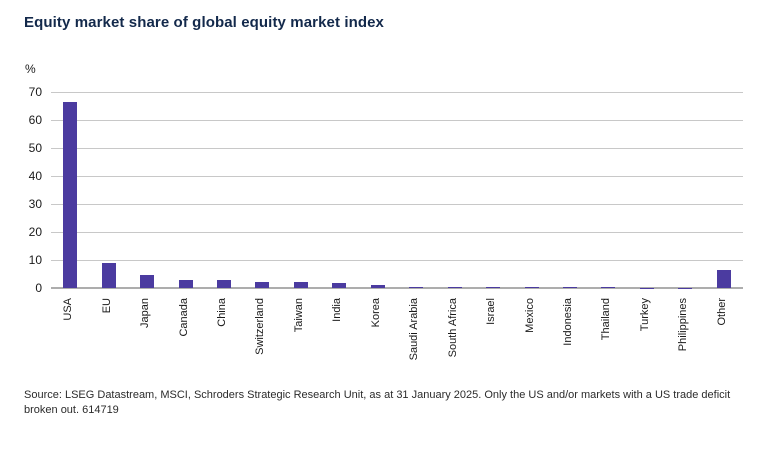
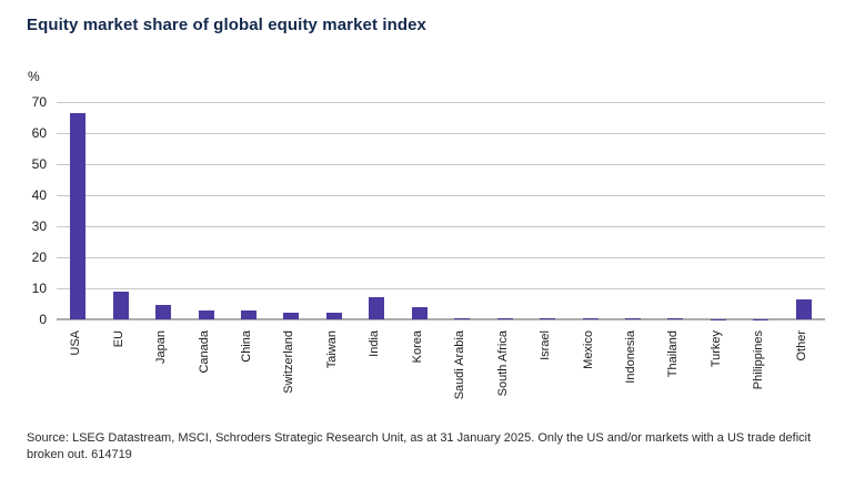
India: 2 -> 7
Korea: 1 -> 4
